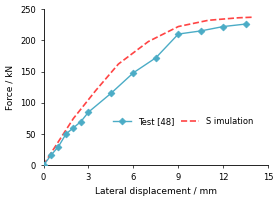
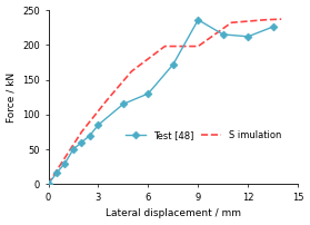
Test [48]/6: 148 -> 130
Test [48]/9: 210 -> 236
S imulation/9: 222 -> 198
Test [48]/12: 222 -> 212
